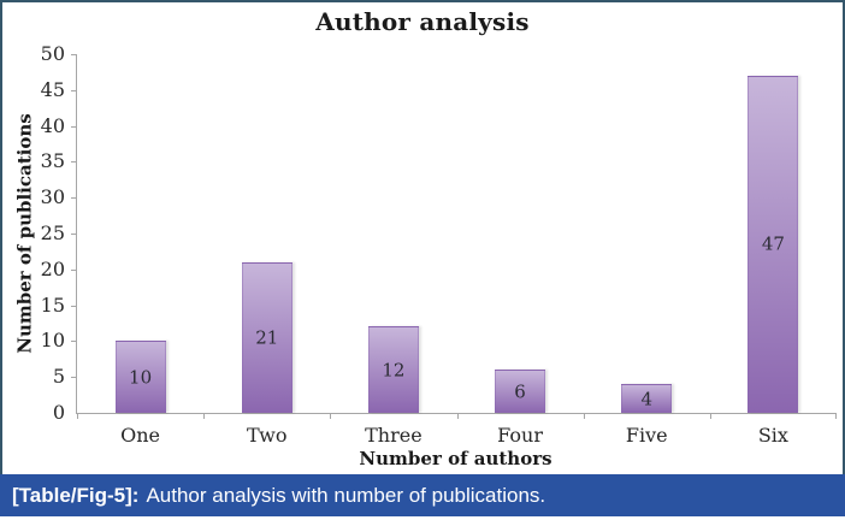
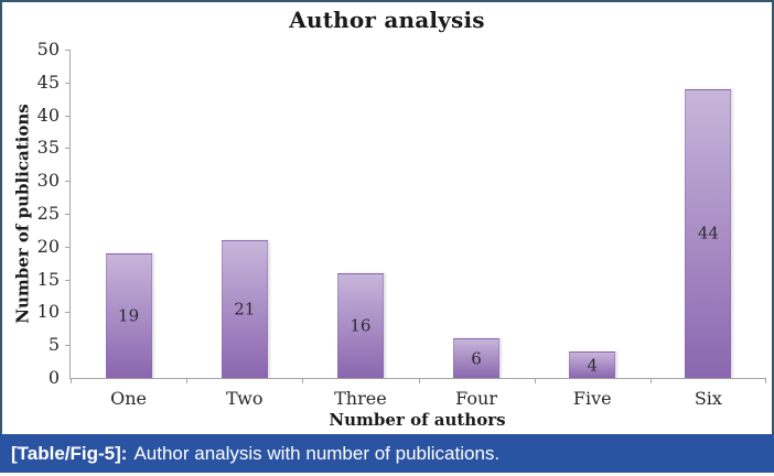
One: 10 -> 19
Three: 12 -> 16
Six: 47 -> 44
